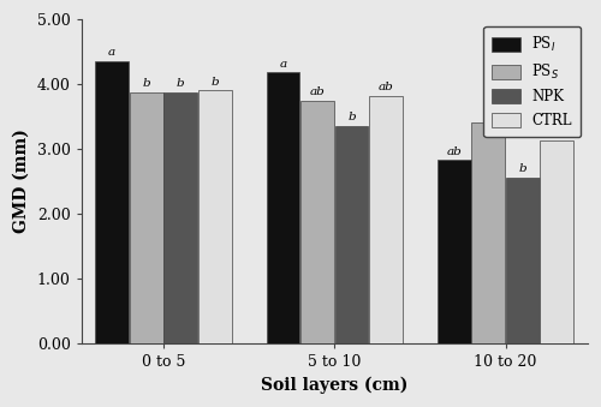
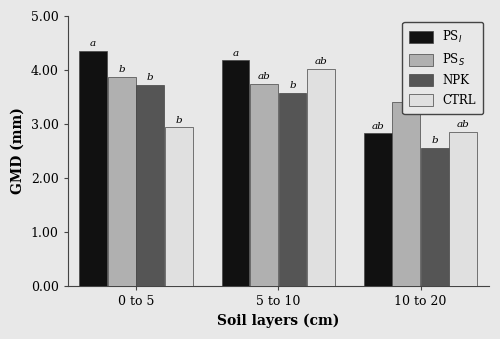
NPK/0 to 5: 3.88 -> 3.72
CTRL/0 to 5: 3.90 -> 2.94
NPK/5 to 10: 3.35 -> 3.58
CTRL/5 to 10: 3.82 -> 4.02
CTRL/10 to 20: 3.13 -> 2.86
